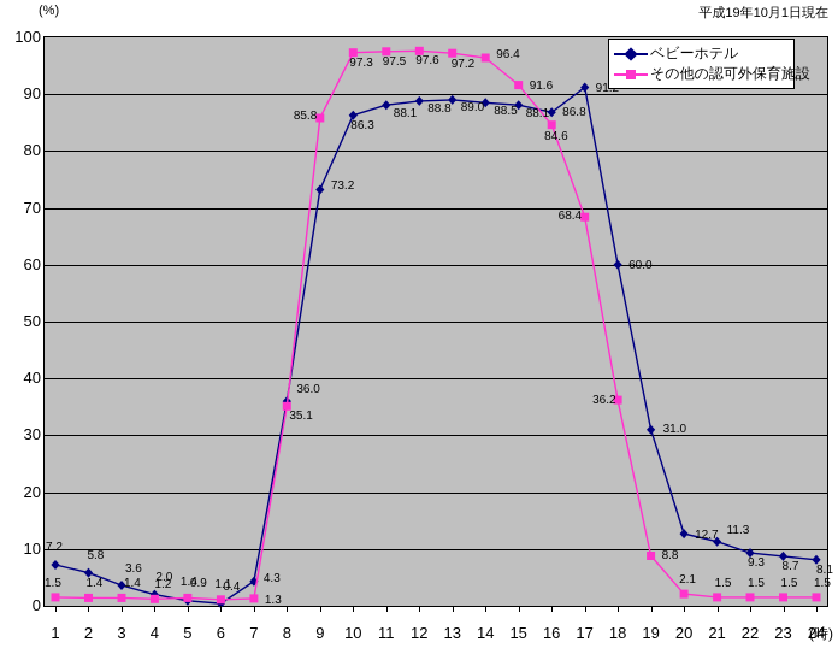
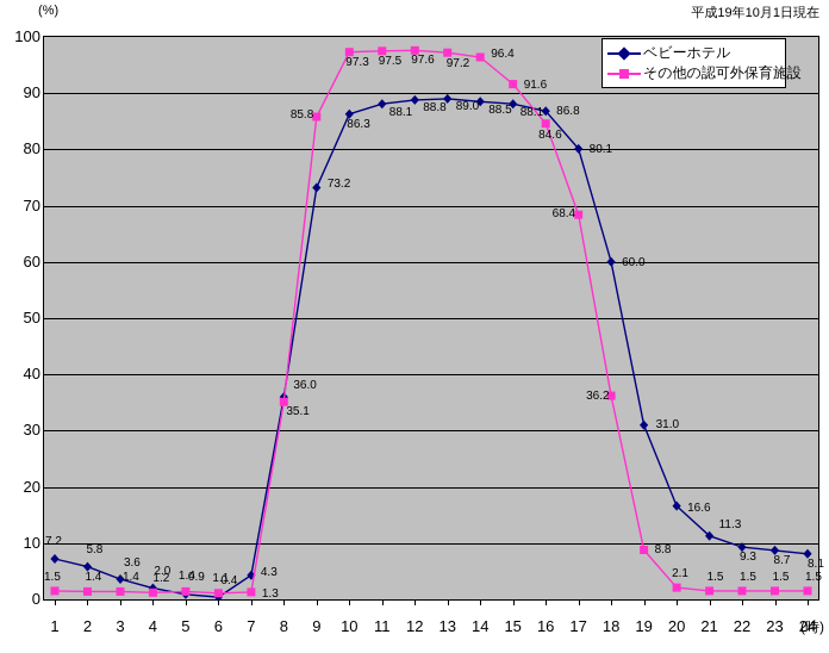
ベビーホテル/17: 91.2 -> 80.1
ベビーホテル/20: 12.7 -> 16.6
